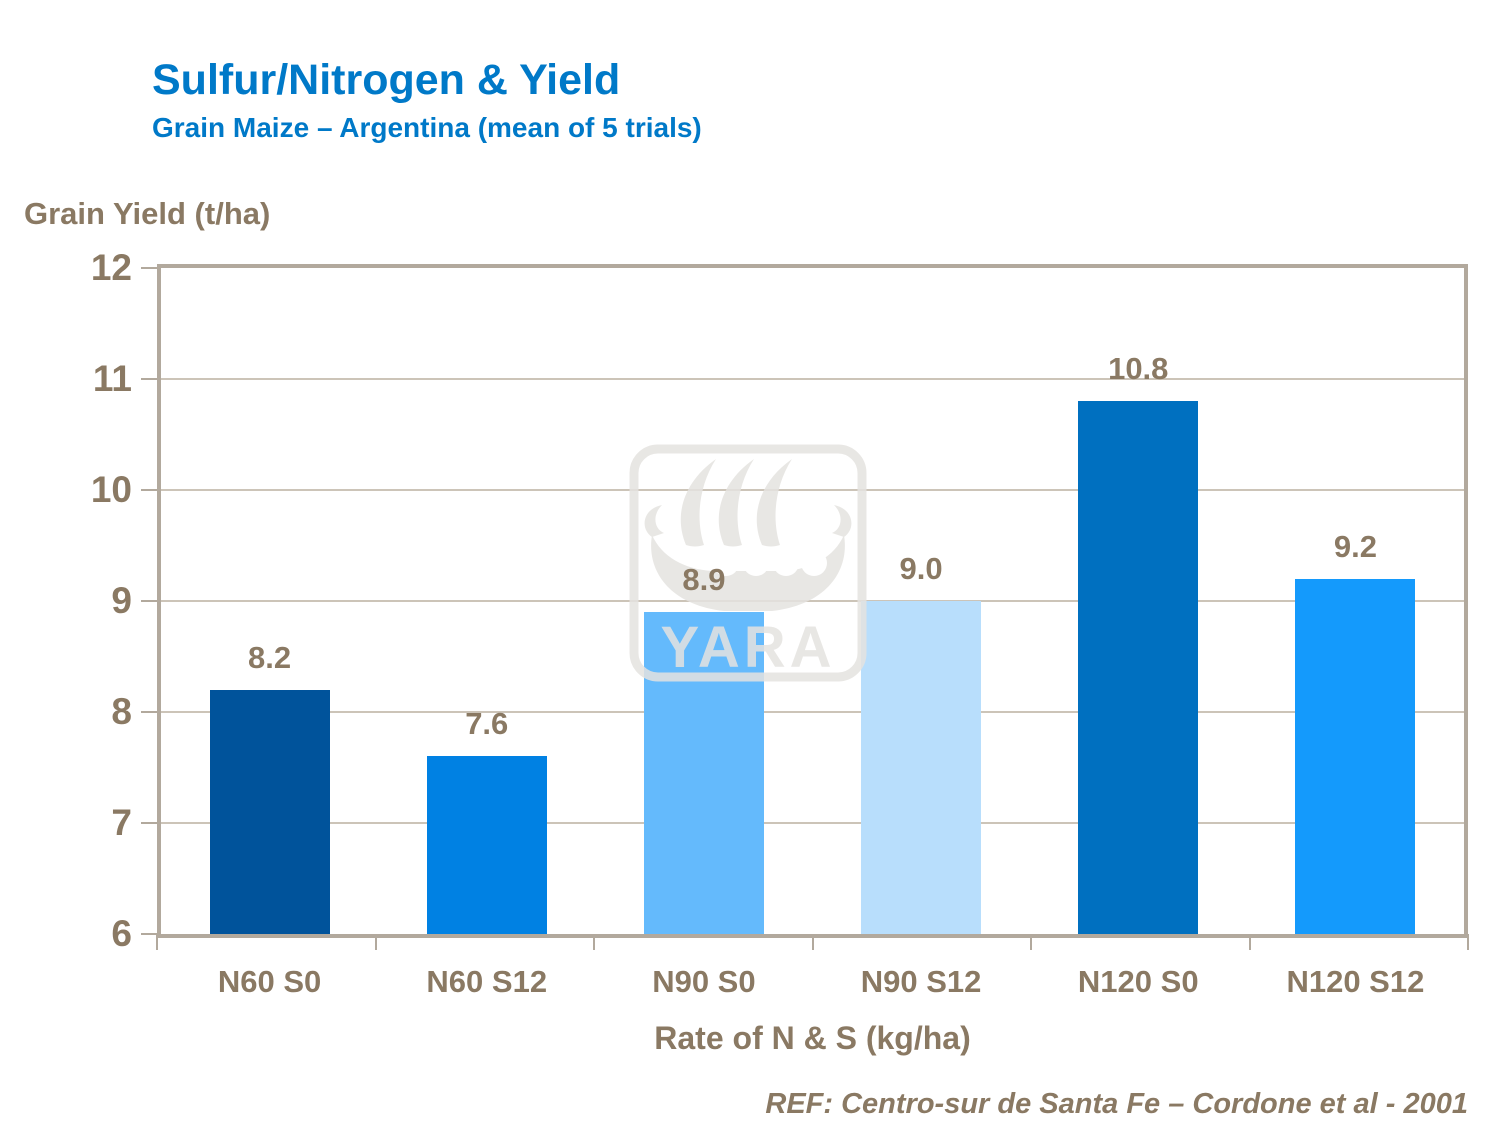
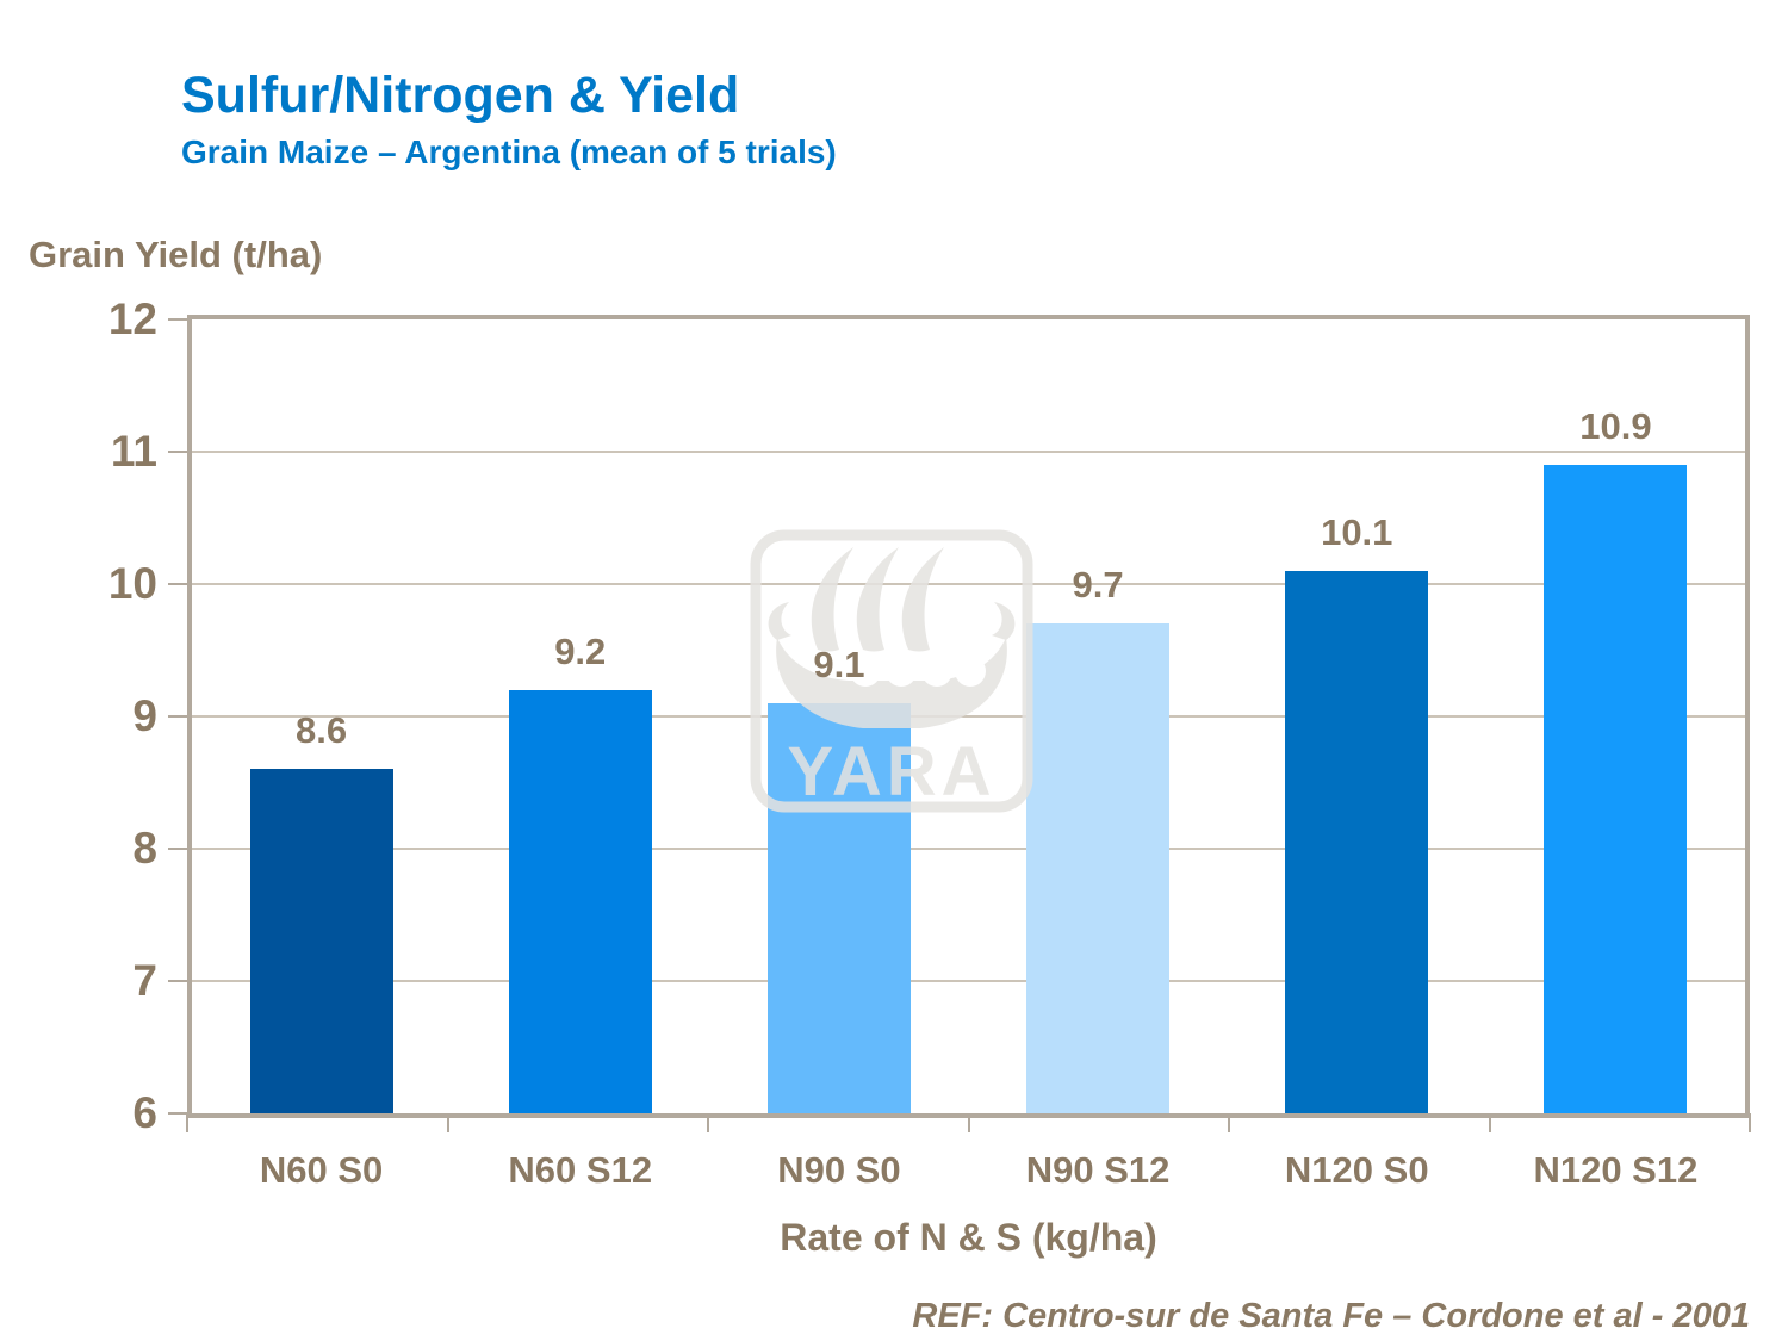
N60 S0: 8.2 -> 8.6
N60 S12: 7.6 -> 9.2
N90 S0: 8.9 -> 9.1
N90 S12: 9.0 -> 9.7
N120 S0: 10.8 -> 10.1
N120 S12: 9.2 -> 10.9
